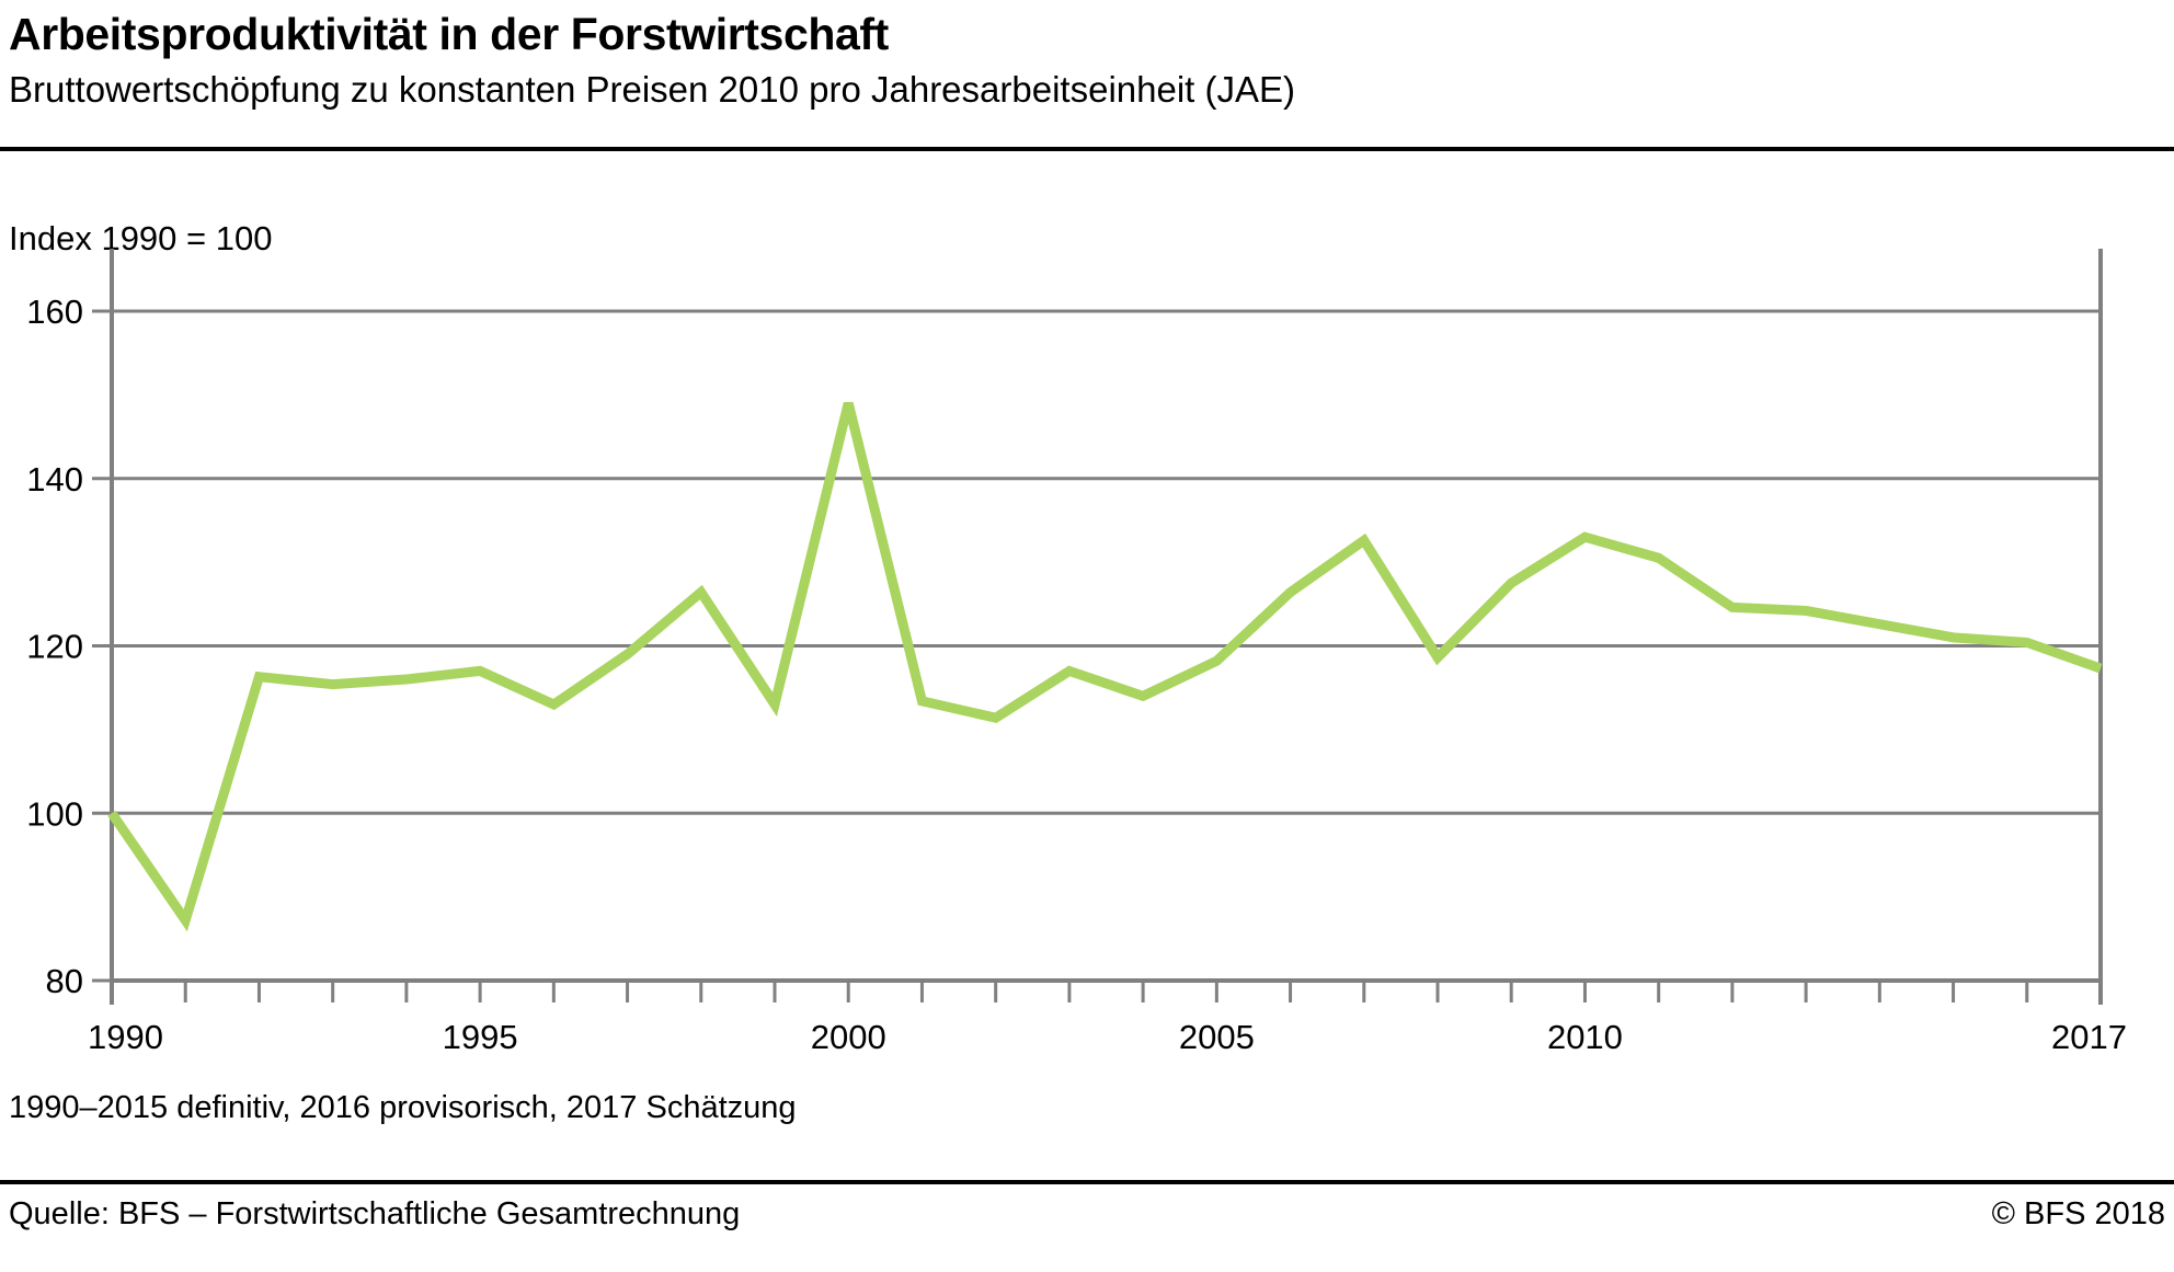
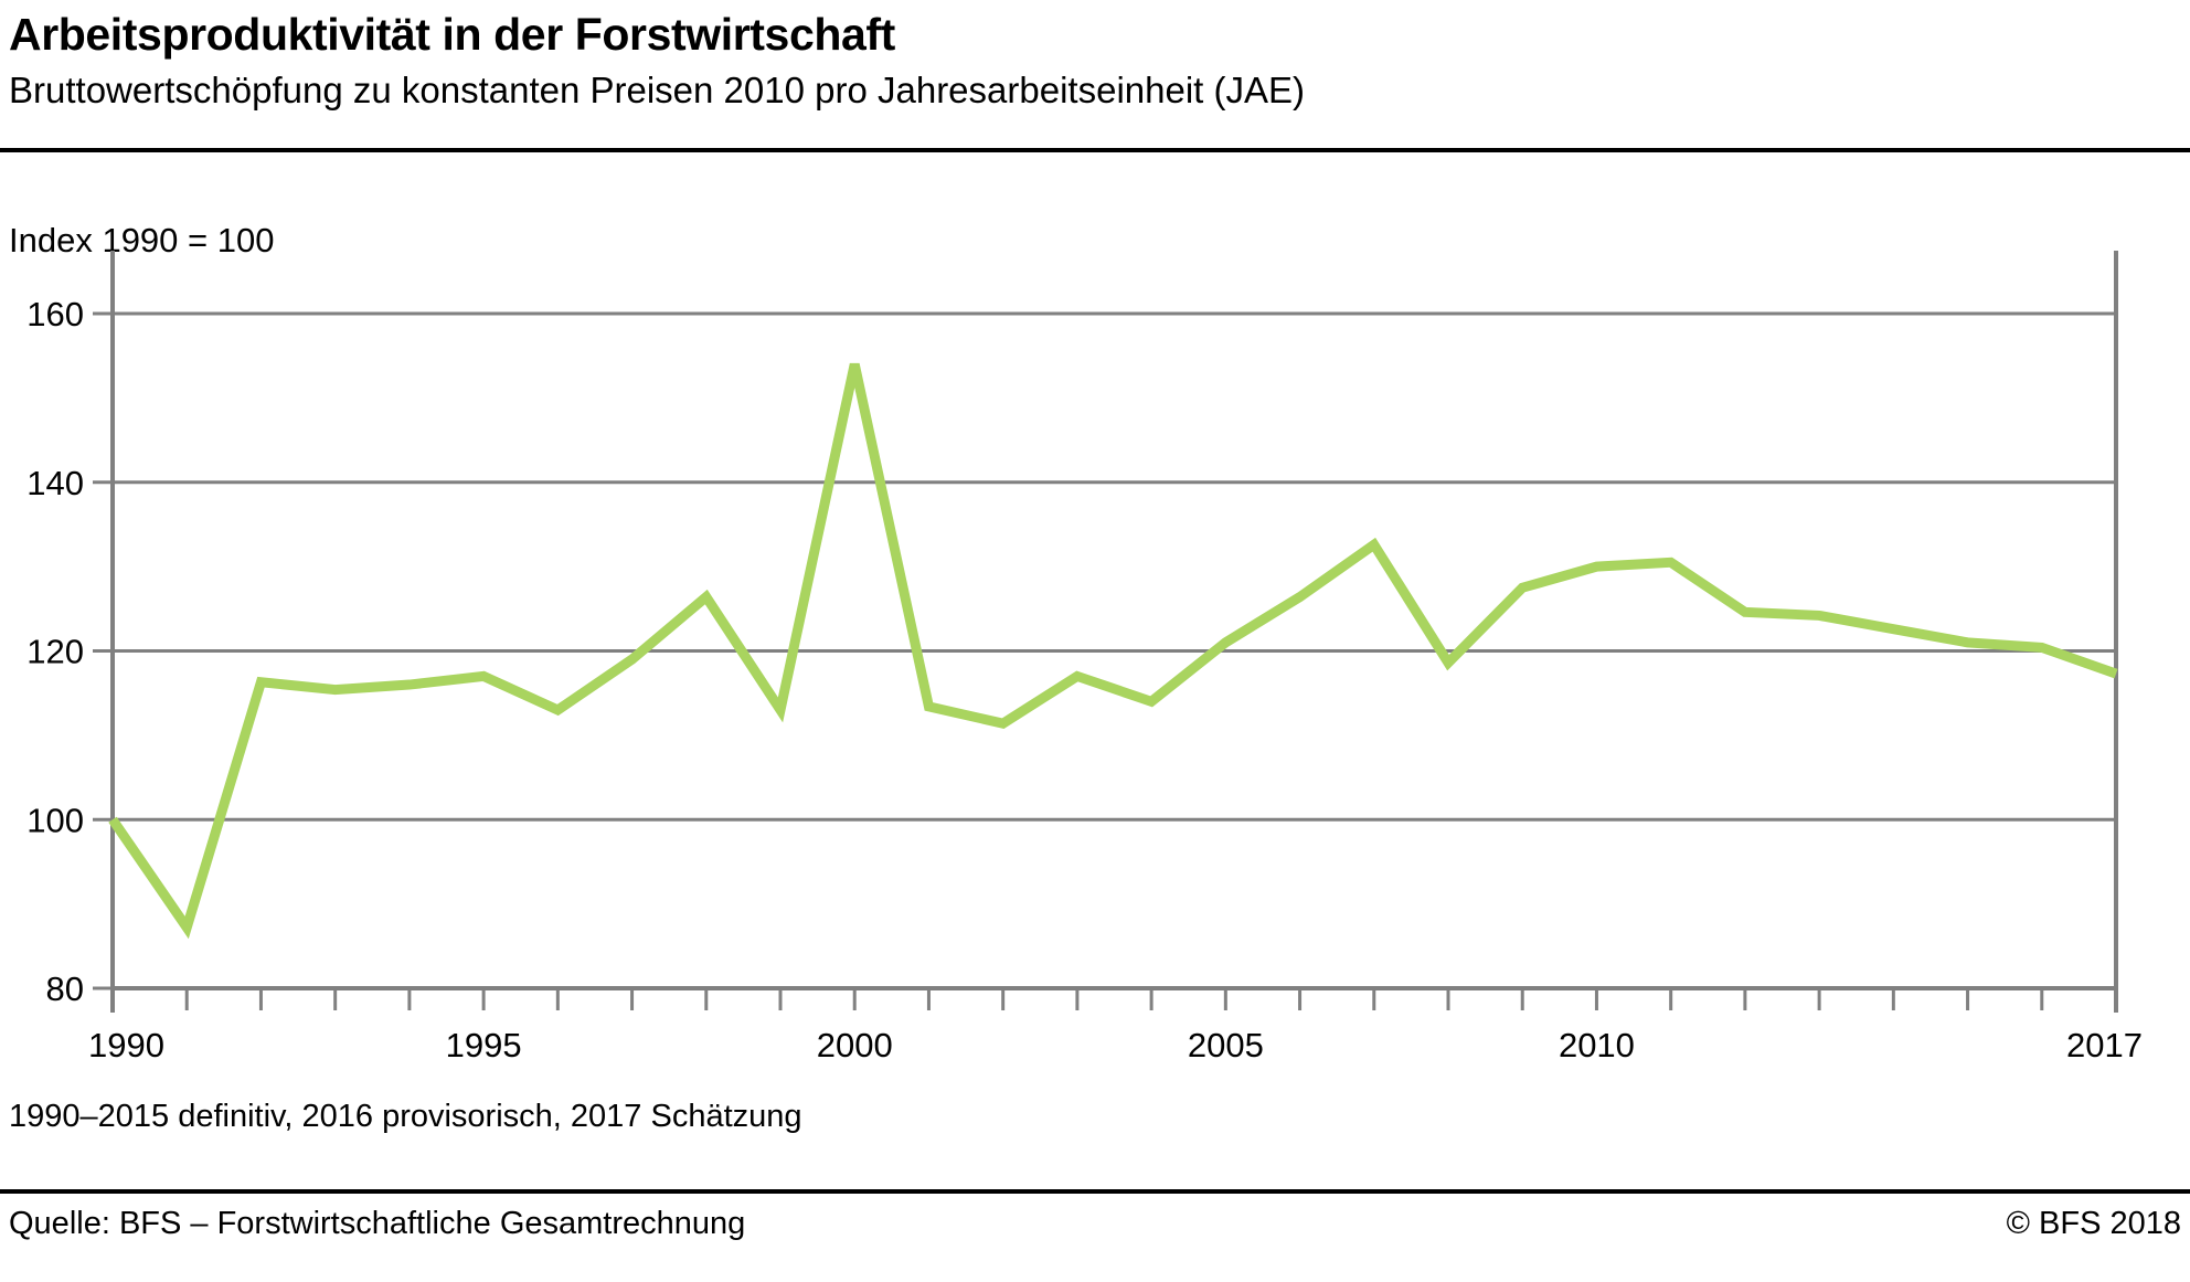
2000: 149 -> 154
2005: 118 -> 121
2010: 133 -> 130
